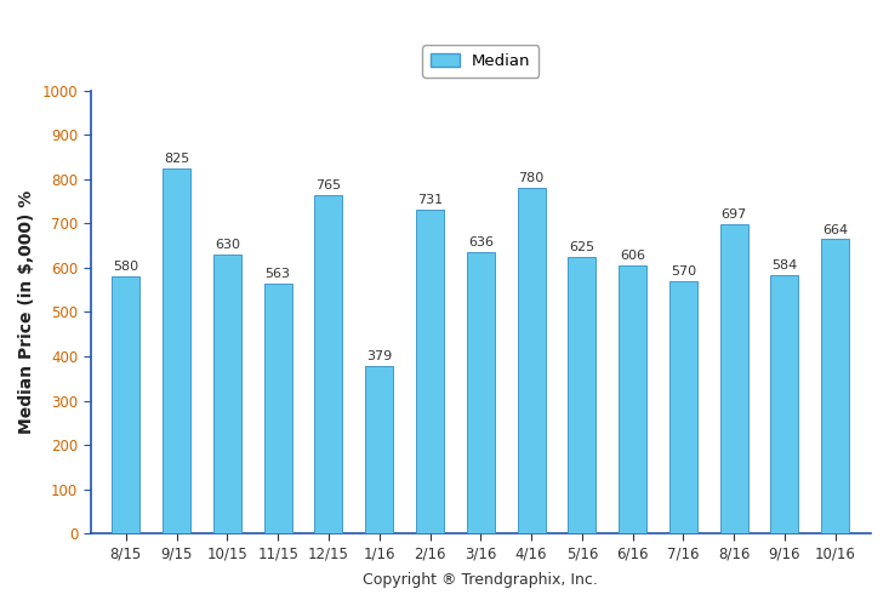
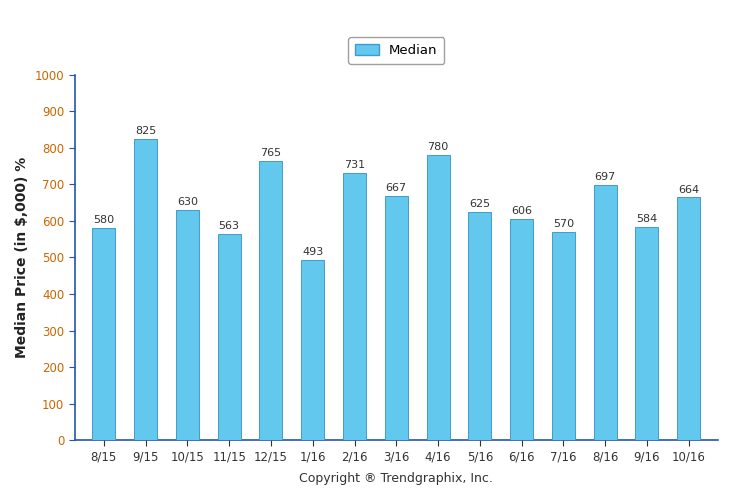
1/16: 379 -> 493
3/16: 636 -> 667
